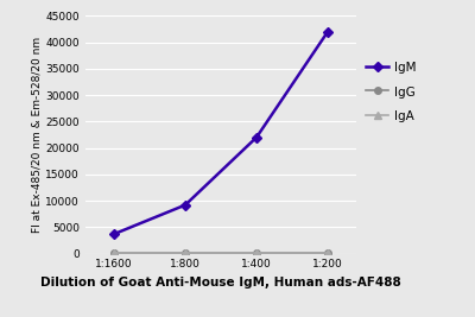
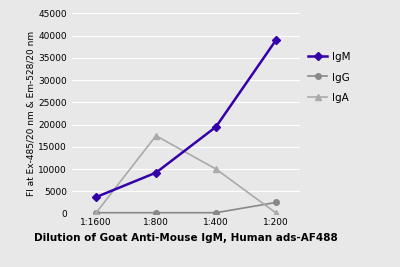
IgA/1:800: 200 -> 17500
IgM/1:400: 22000 -> 19500
IgA/1:400: 200 -> 10000
IgM/1:200: 42000 -> 39000
IgG/1:200: 200 -> 2500
